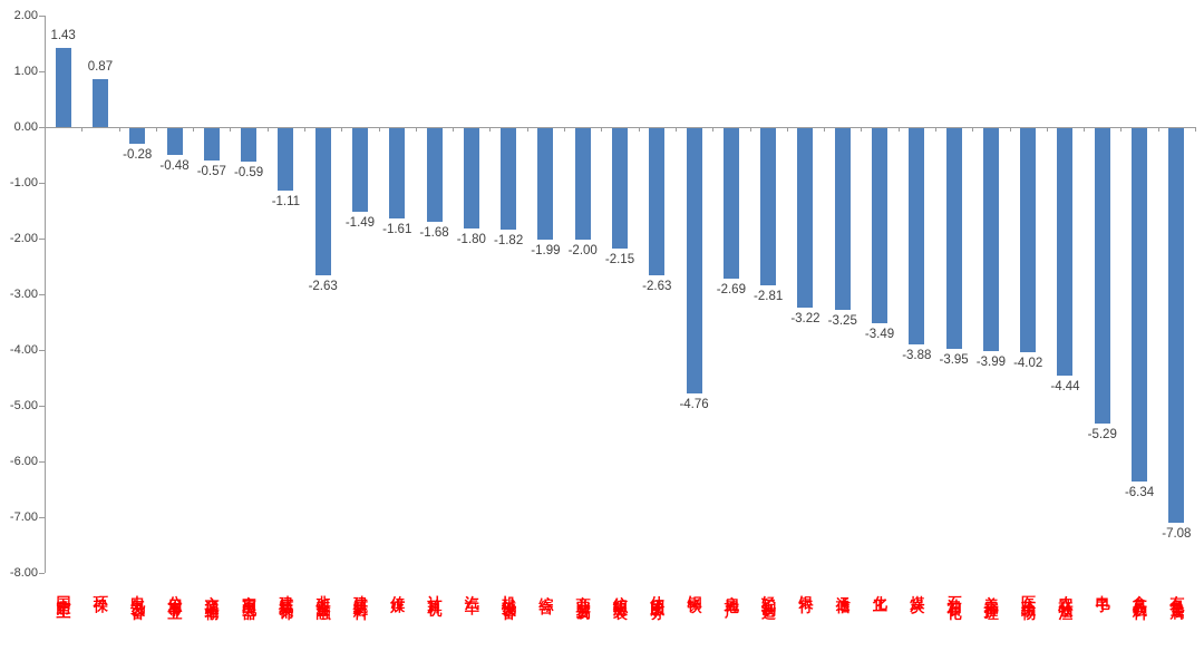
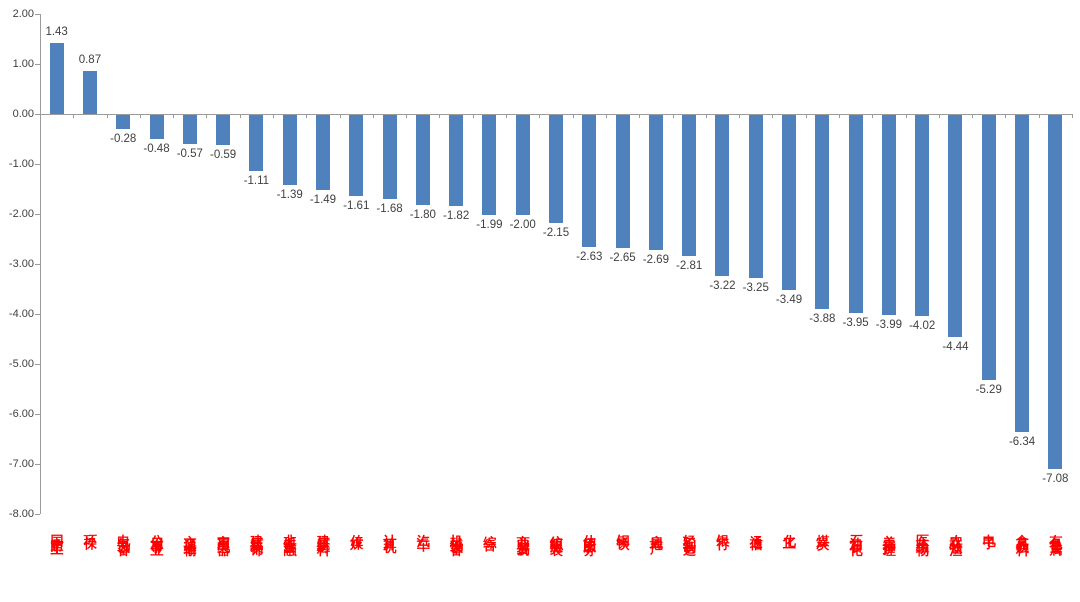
非银金融: -2.63 -> -1.39
钢铁: -4.76 -> -2.65
